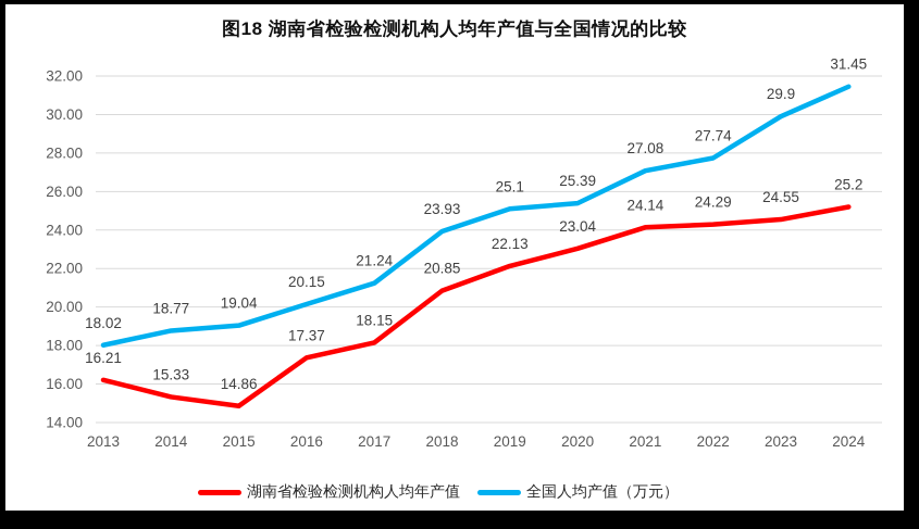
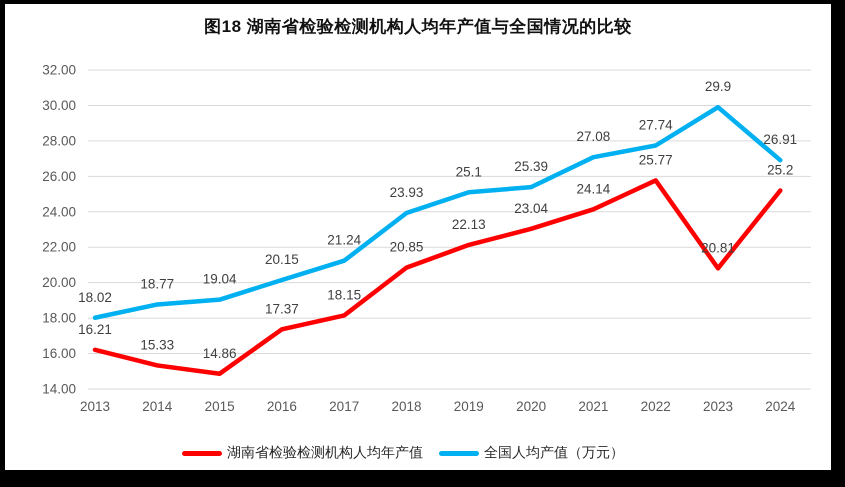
湖南省检验检测机构人均年产值/2022: 24.29 -> 25.77
湖南省检验检测机构人均年产值/2023: 24.55 -> 20.81
全国人均产值（万元）/2024: 31.45 -> 26.91
